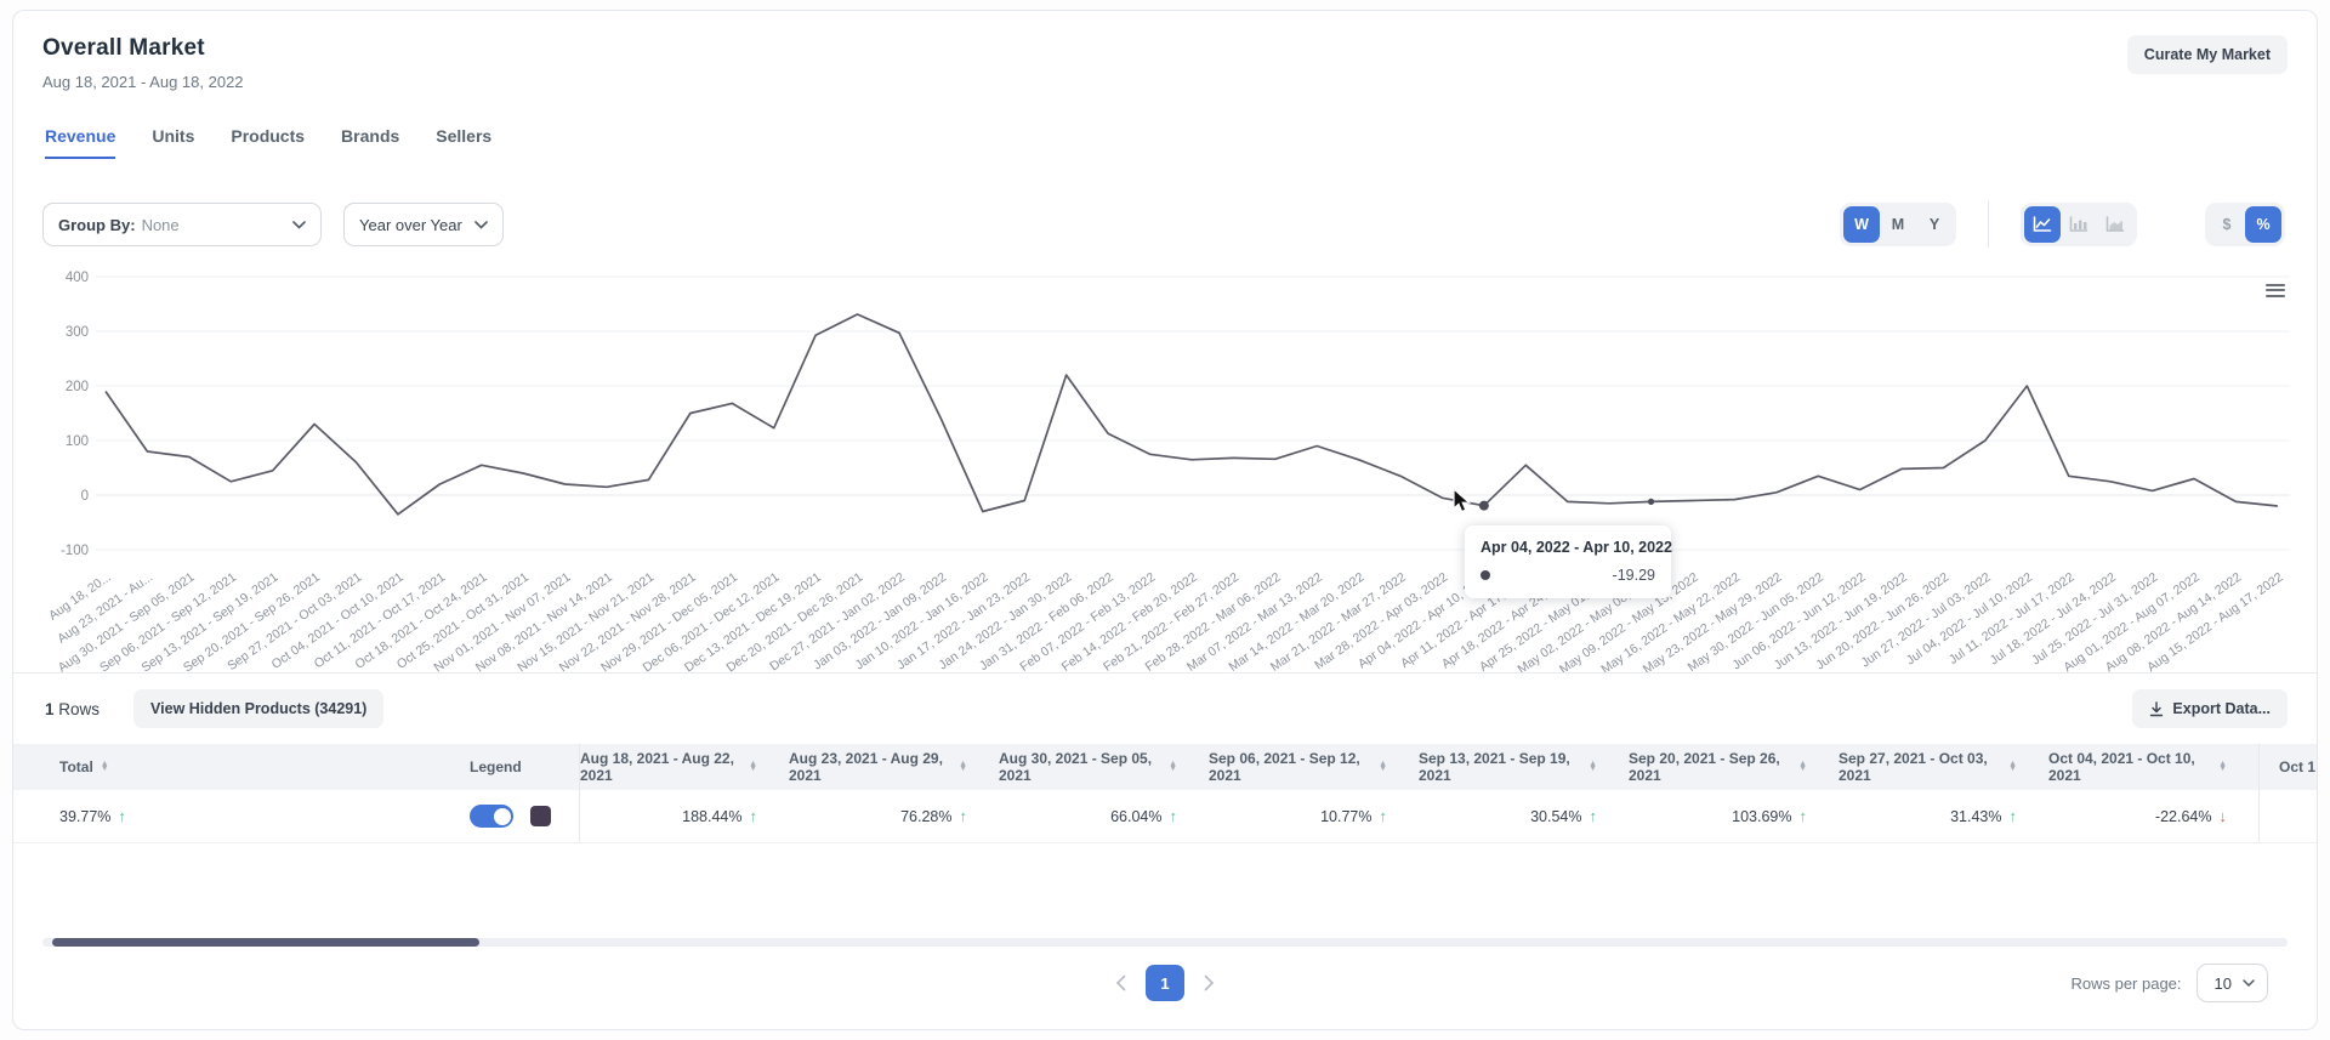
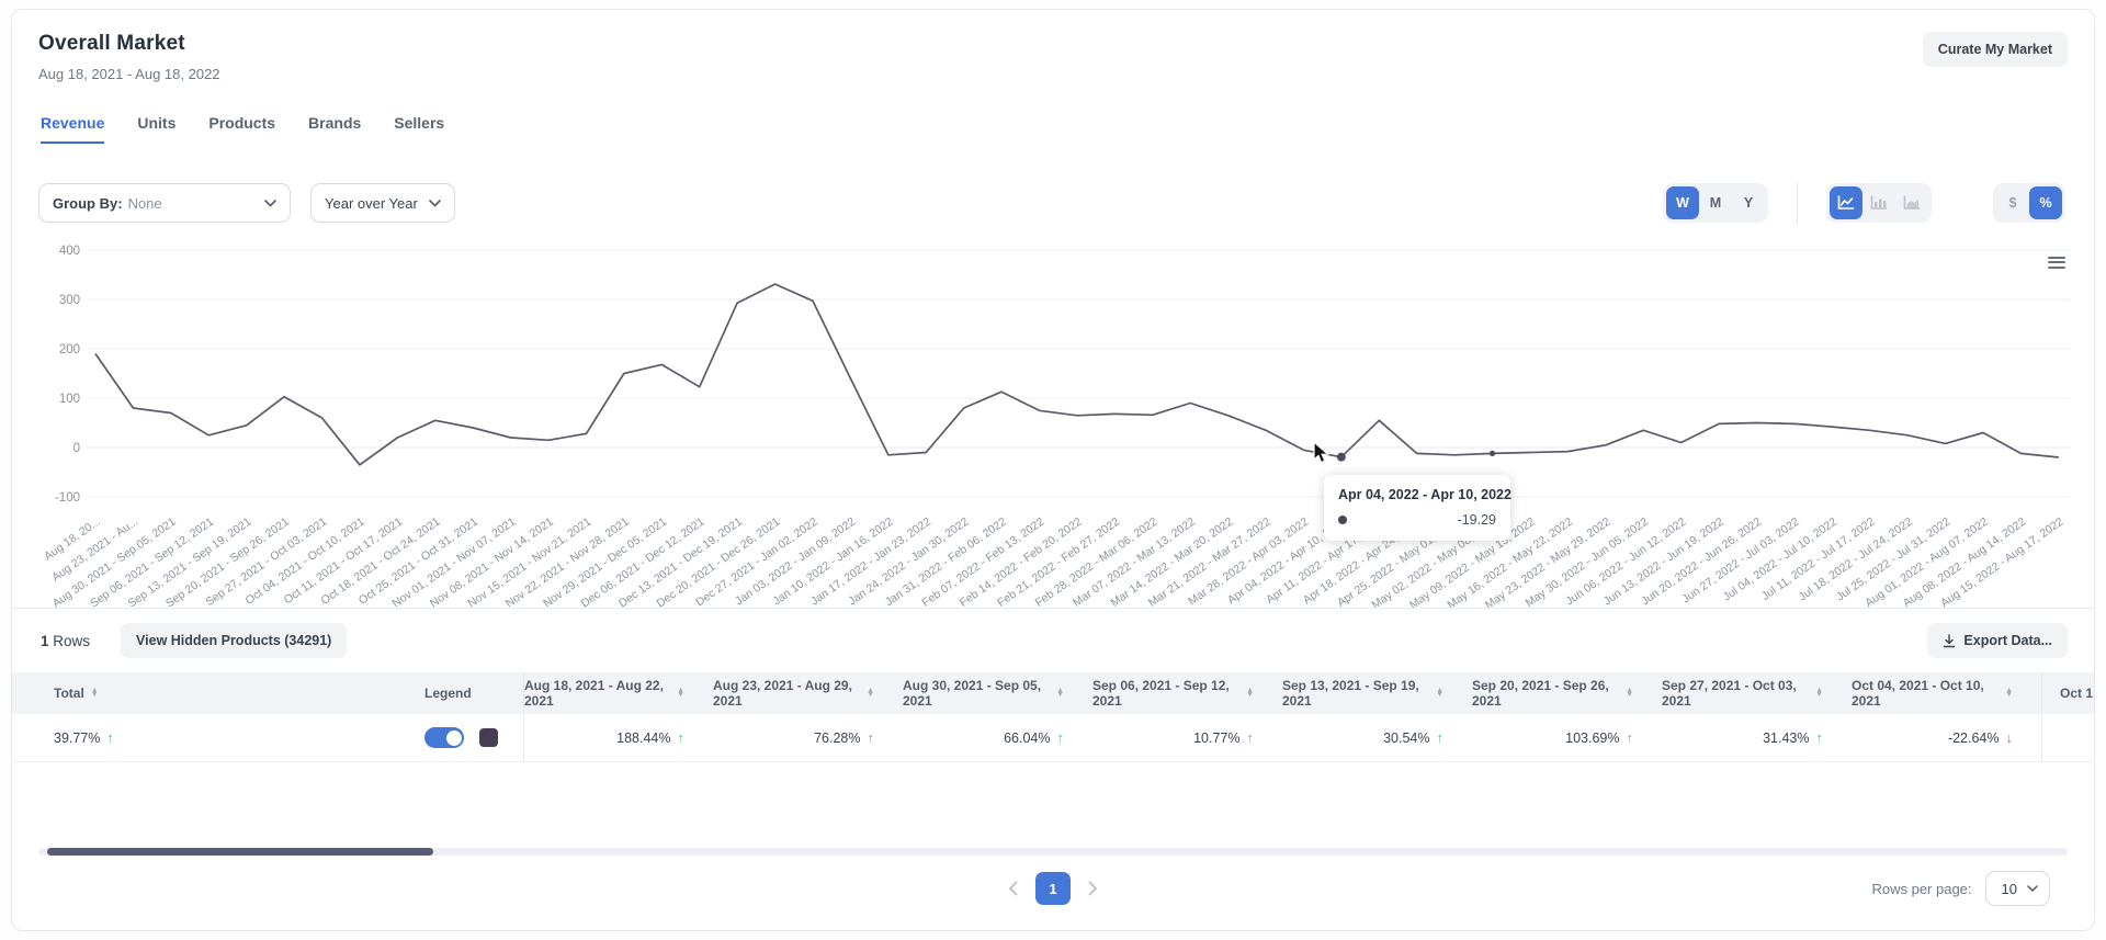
Sep 20, 2021 - Sep 26, 2021: 130 -> 100
Jan 10, 2022 - Jan 16, 2022: -30 -> -20
Jan 24, 2022 - Jan 30, 2022: 220 -> 80
Jun 27, 2022 - Jul 03, 2022: 100 -> 50
Jul 04, 2022 - Jul 10, 2022: 200 -> 40
